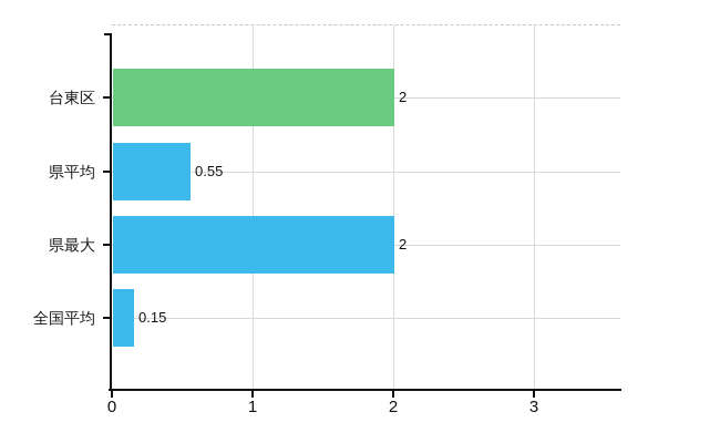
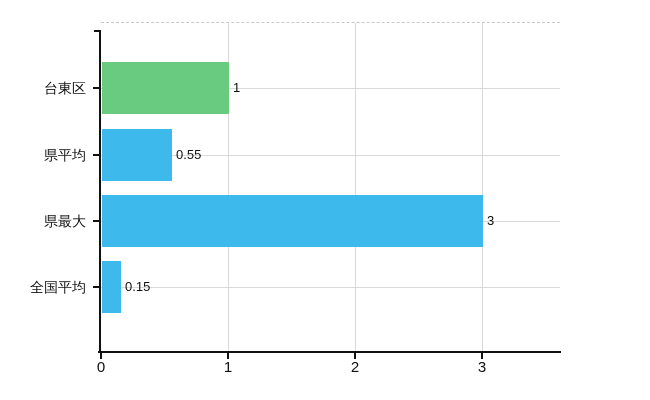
台東区: 2 -> 1
県最大: 2 -> 3
